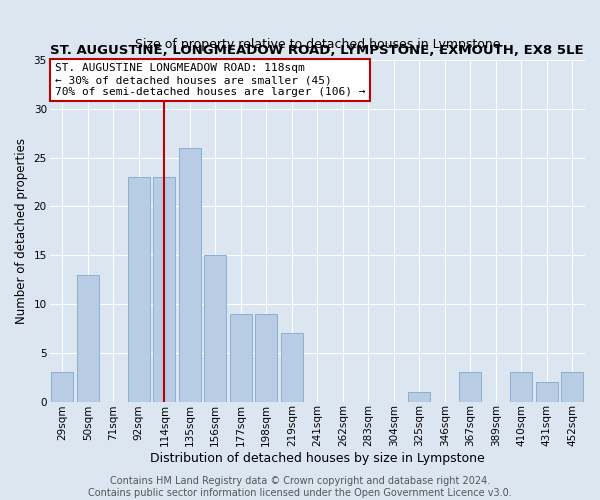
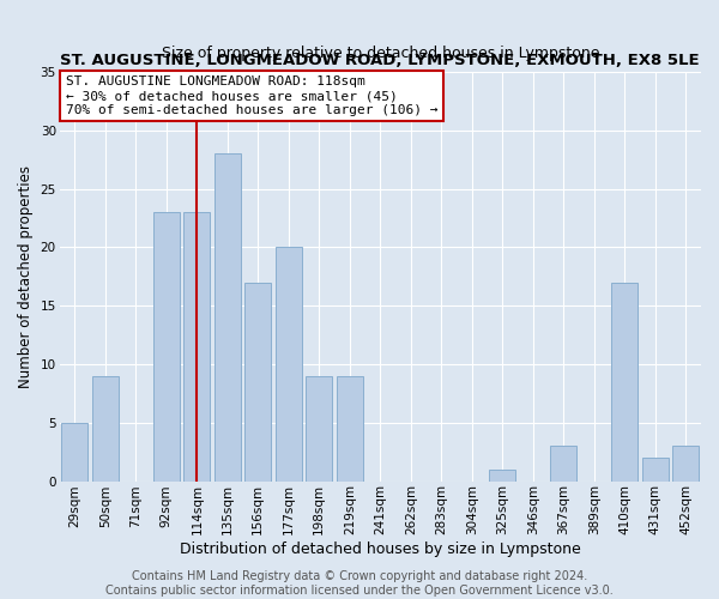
29sqm: 3 -> 5
50sqm: 13 -> 9
135sqm: 26 -> 28
156sqm: 15 -> 17
177sqm: 9 -> 20
219sqm: 7 -> 9
410sqm: 3 -> 17
